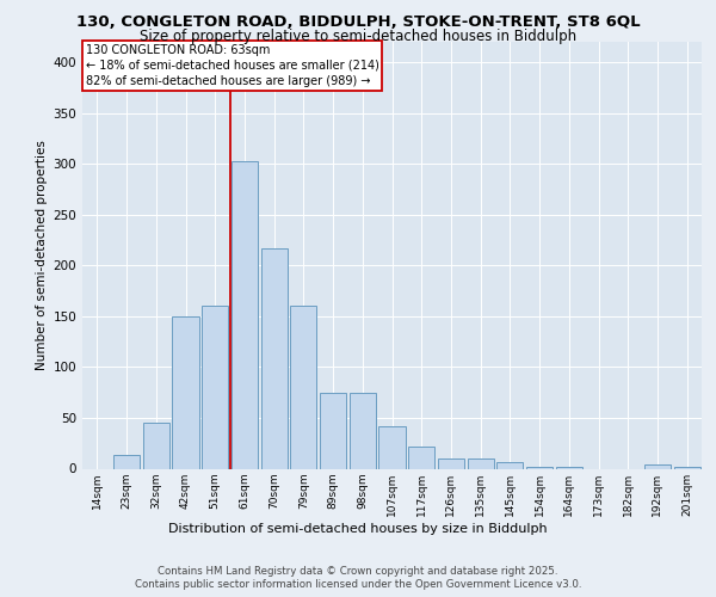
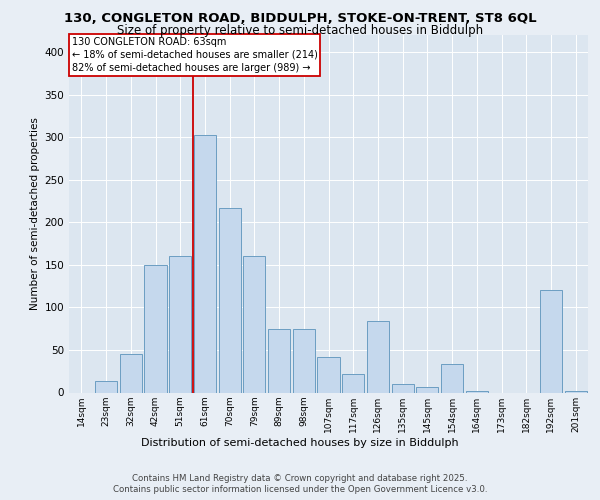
126sqm: 10 -> 84
154sqm: 2 -> 34
192sqm: 4 -> 120
